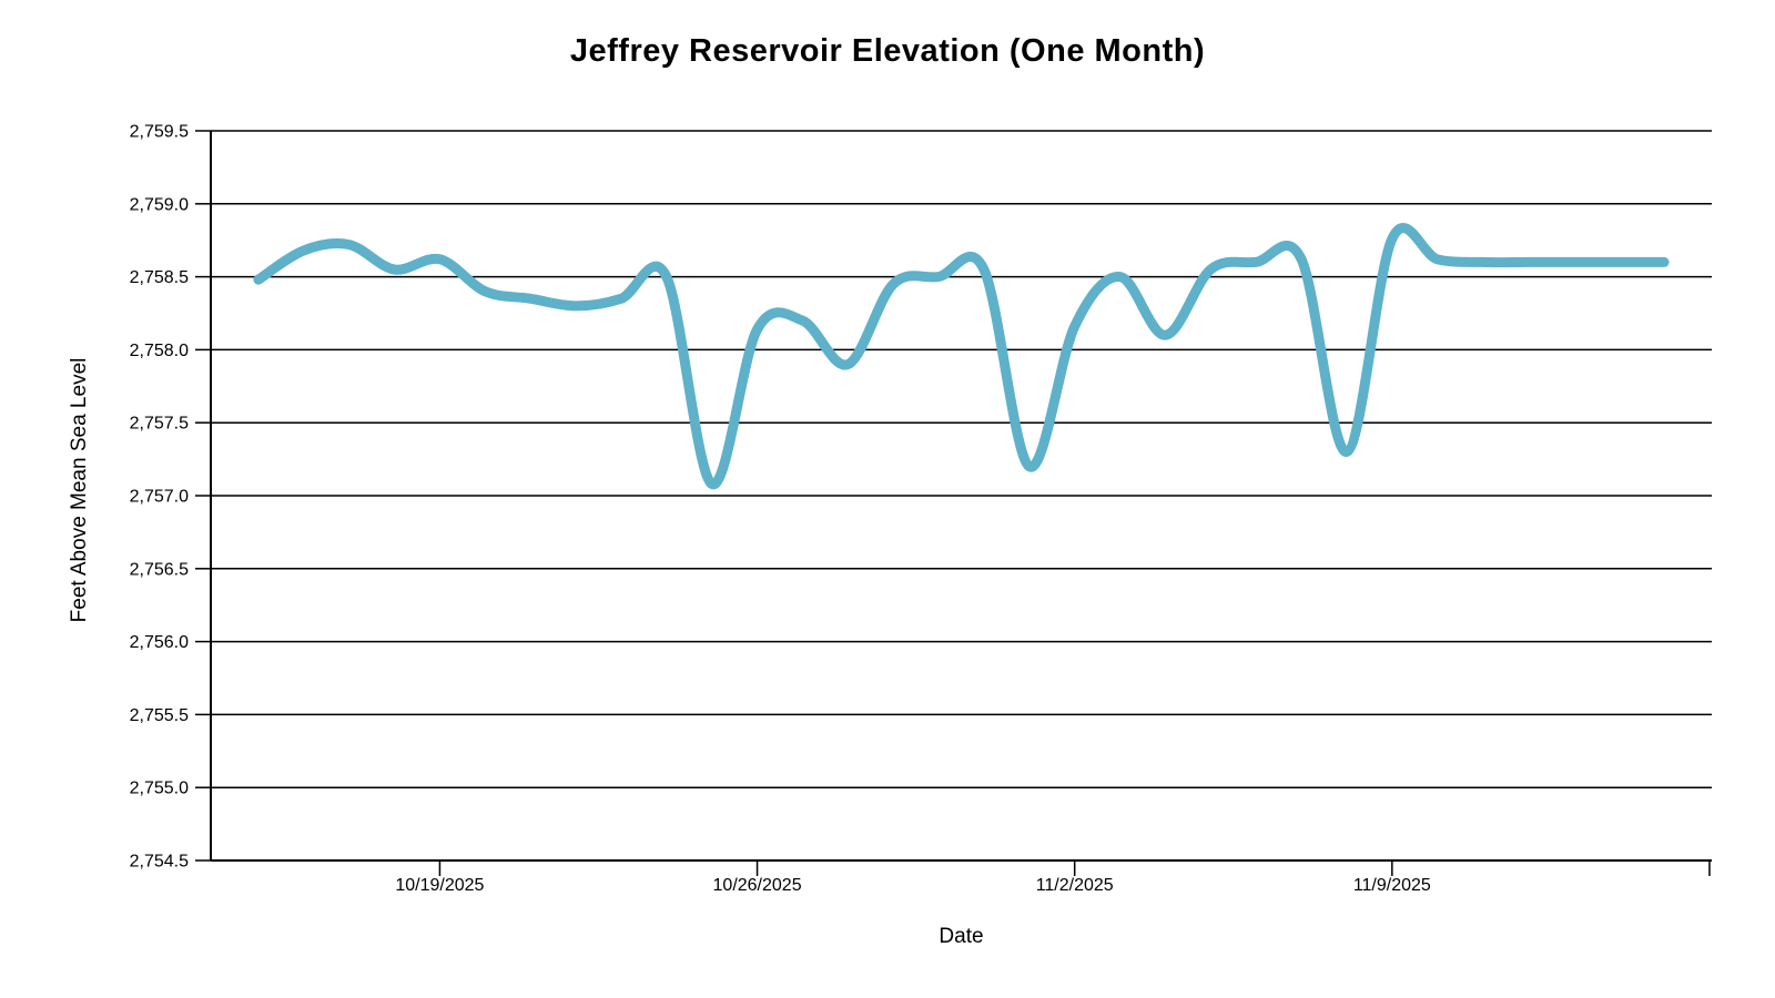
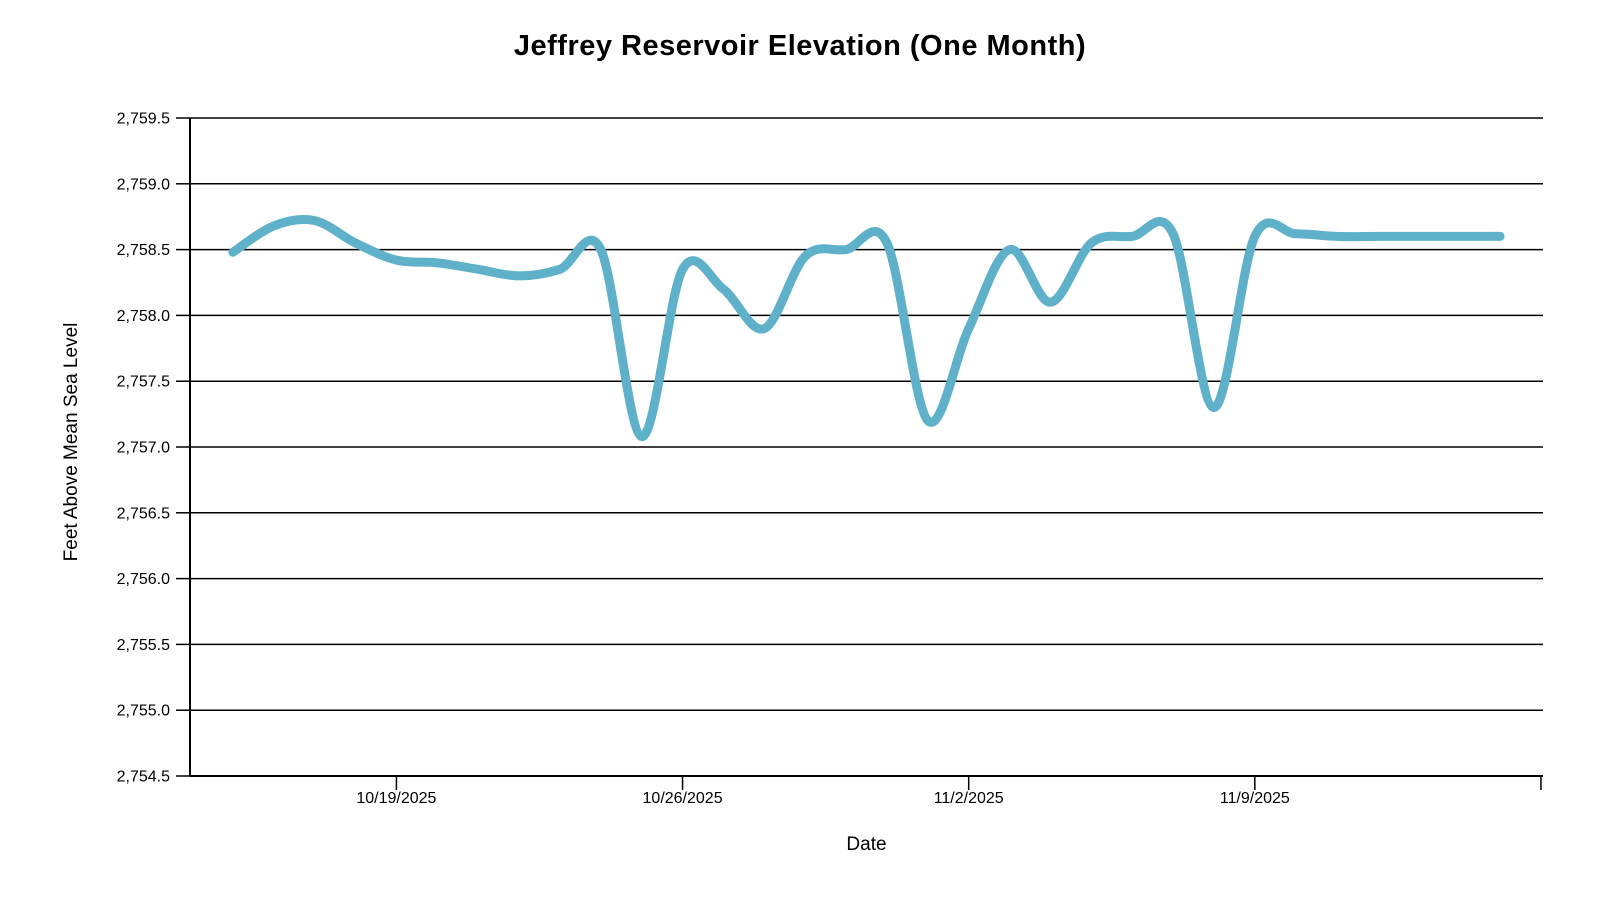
10/19/2025: 2758.62 -> 2758.42
10/26/2025: 2758.14 -> 2758.35
11/2/2025: 2758.16 -> 2757.90
11/9/2025: 2758.76 -> 2758.60
